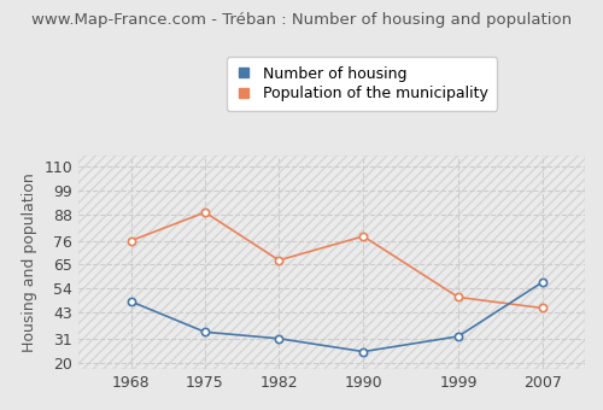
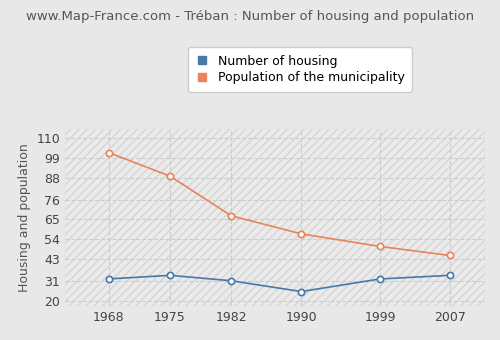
Number of housing/1968: 48 -> 32
Population of the municipality/1968: 76 -> 102
Population of the municipality/1990: 78 -> 57
Number of housing/2007: 57 -> 34
